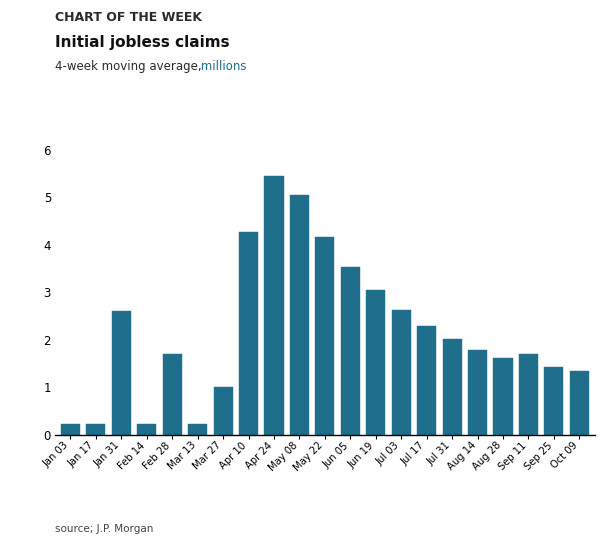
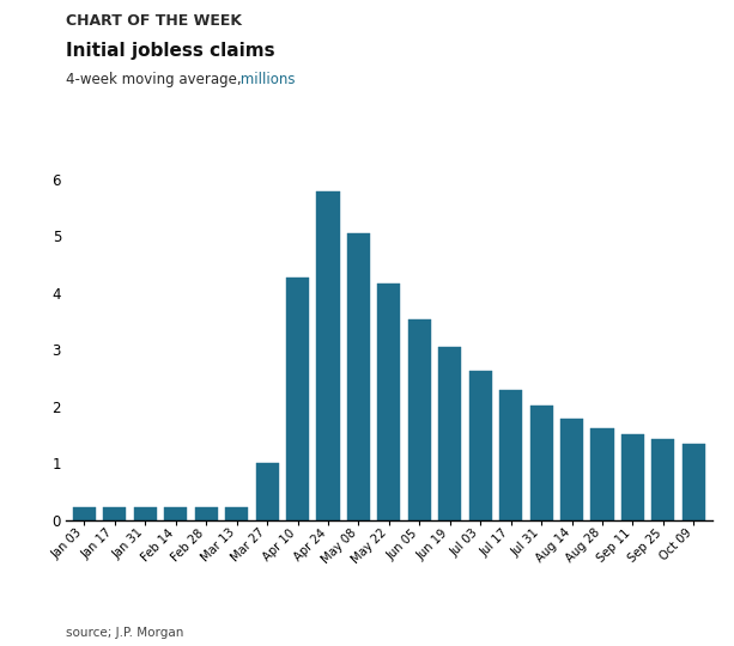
Jan 31: 2.60 -> 0.22
Feb 28: 1.70 -> 0.22
Apr 24: 5.45 -> 5.78
Sep 11: 1.70 -> 1.51
